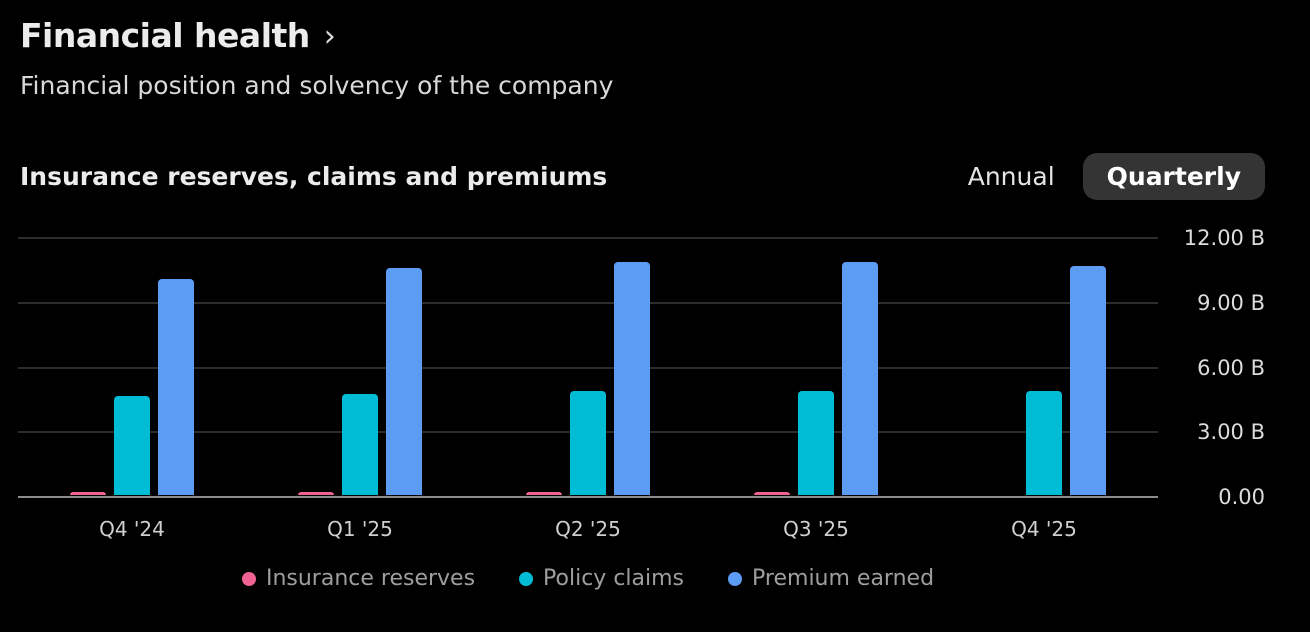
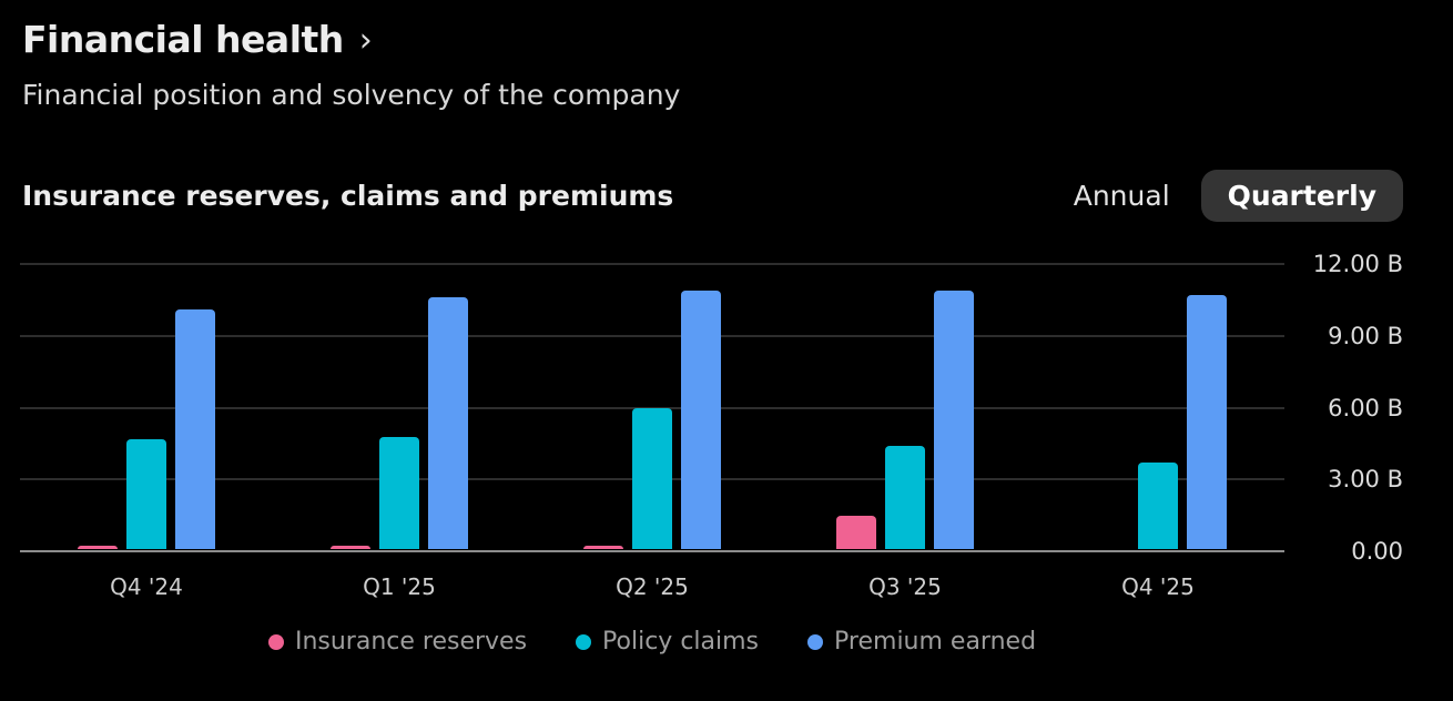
Policy claims/Q2 '25: 4.8B -> 5.9B
Insurance reserves/Q3 '25: 0.1B -> 1.4B
Policy claims/Q3 '25: 4.8B -> 4.3B
Policy claims/Q4 '25: 4.8B -> 3.6B
